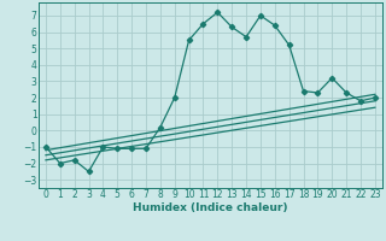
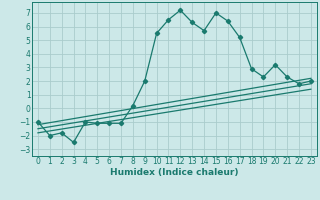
18: 2.4 -> 2.9
